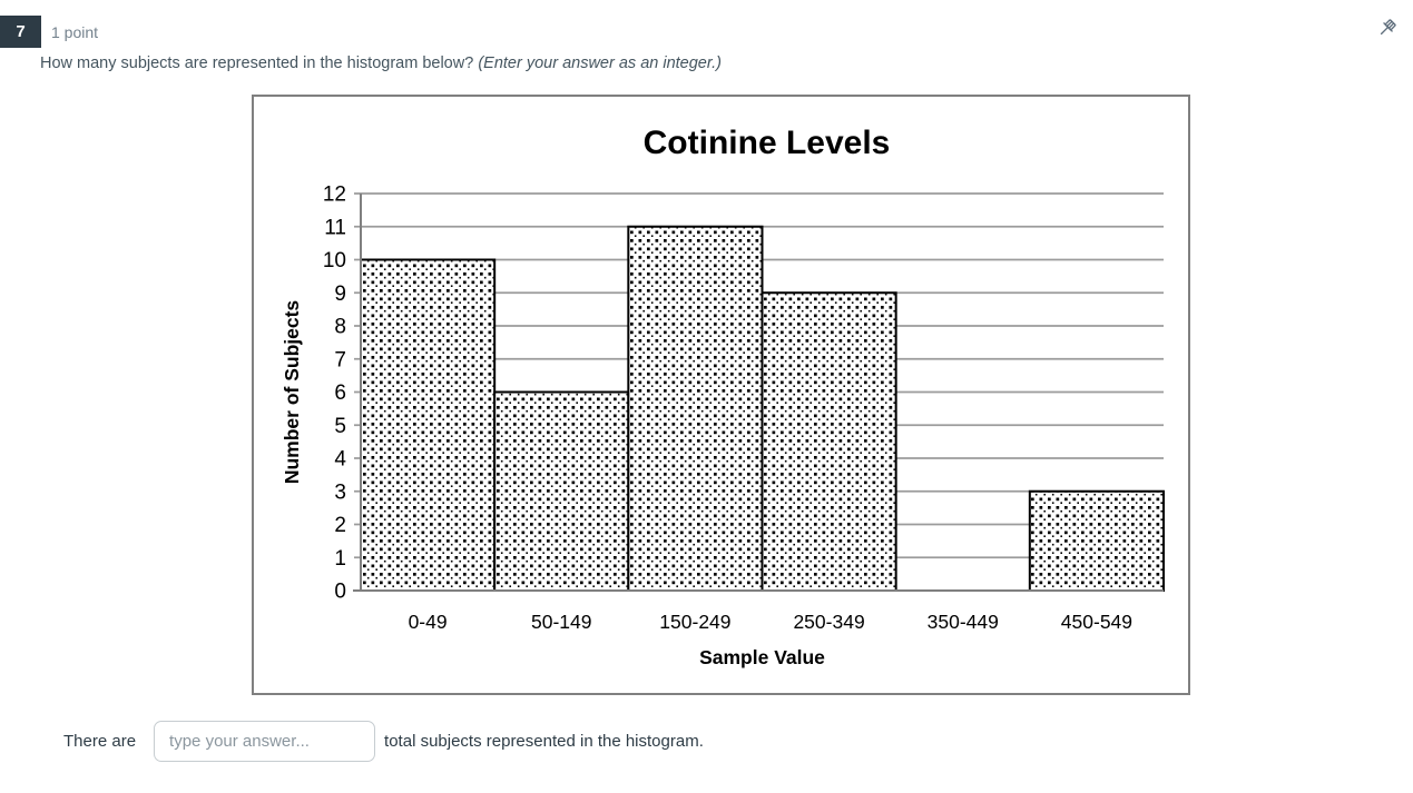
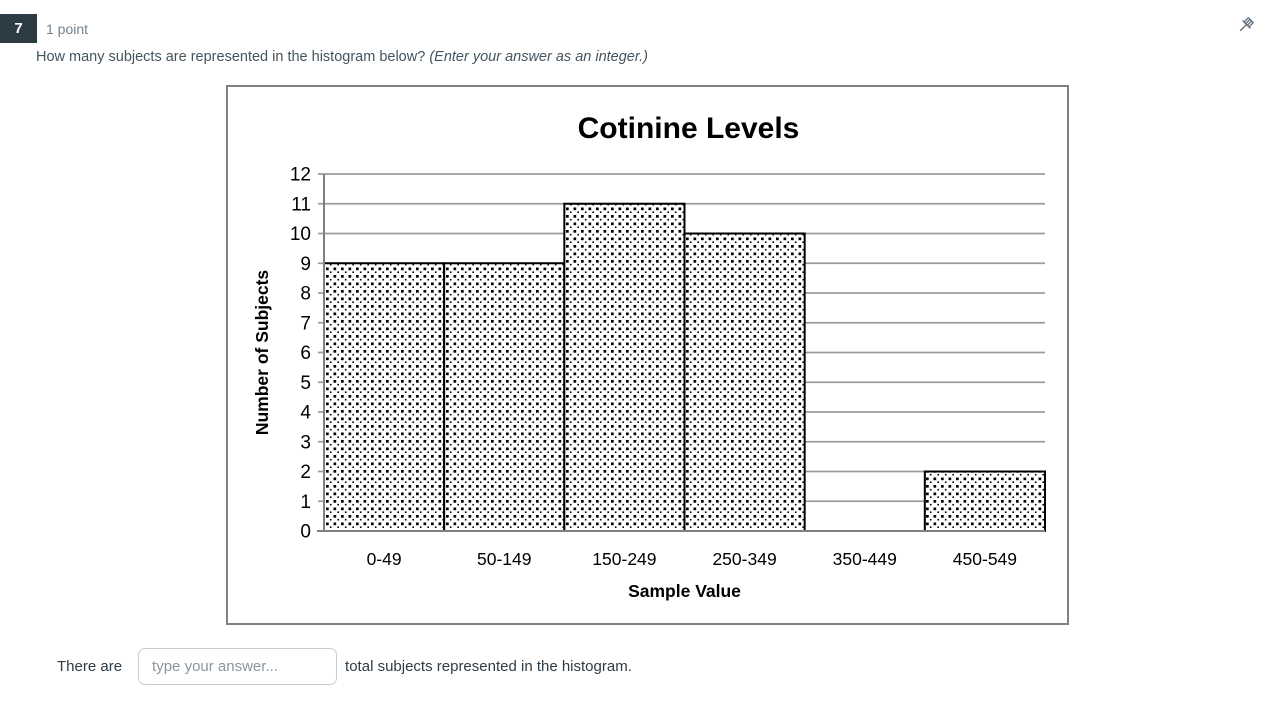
0-49: 10 -> 9
50-149: 6 -> 9
250-349: 9 -> 10
450-549: 3 -> 2
